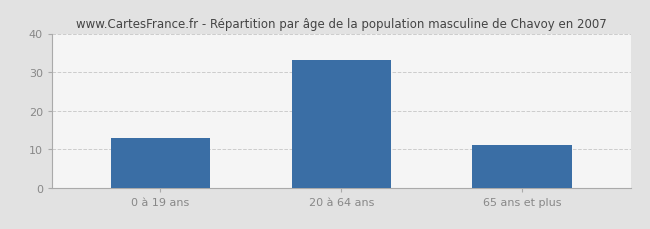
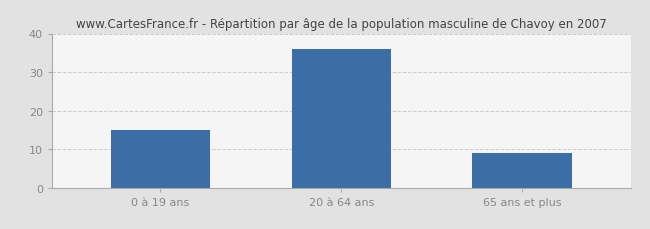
0 à 19 ans: 13 -> 15
20 à 64 ans: 33 -> 36
65 ans et plus: 11 -> 9
